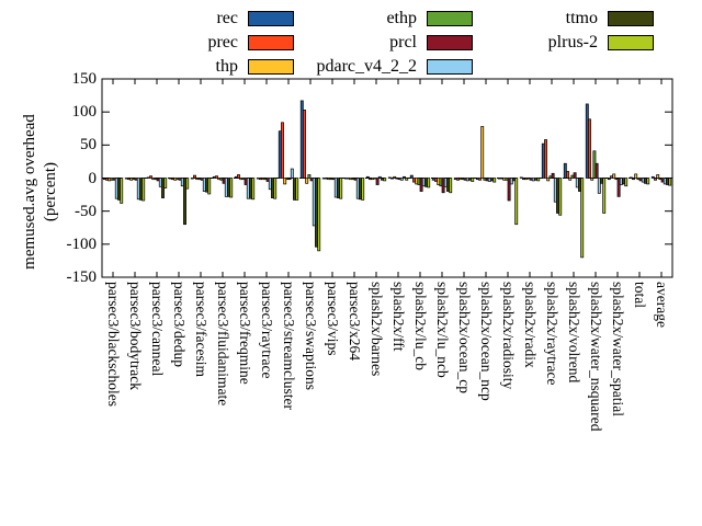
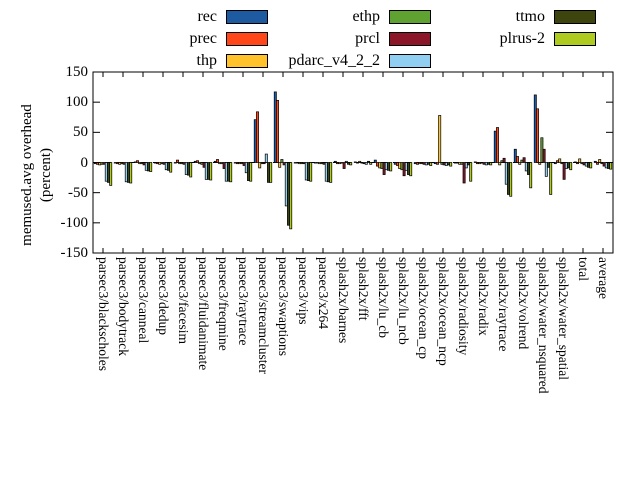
ttmo/parsec3/canneal: -30 -> -10
ttmo/parsec3/dedup: -70 -> -10
plrus-2/splash2x/radiosity: -70 -> -30
plrus-2/splash2x/volrend: -120 -> -40
